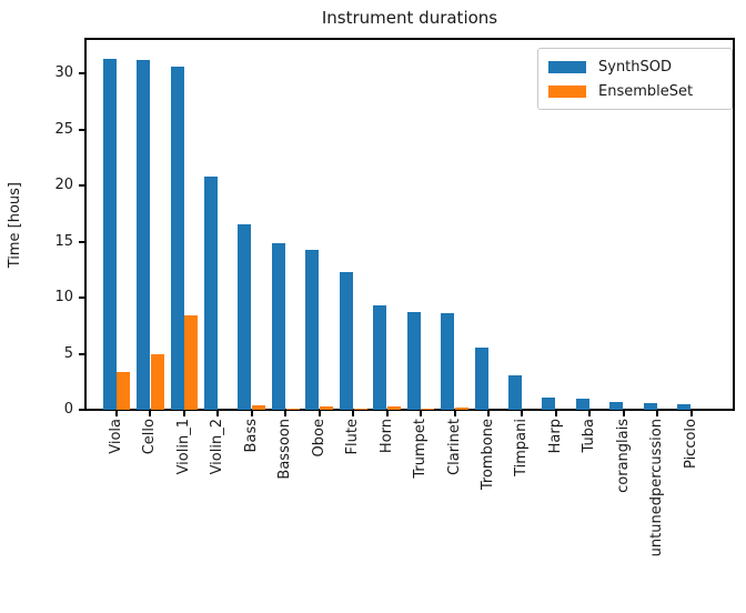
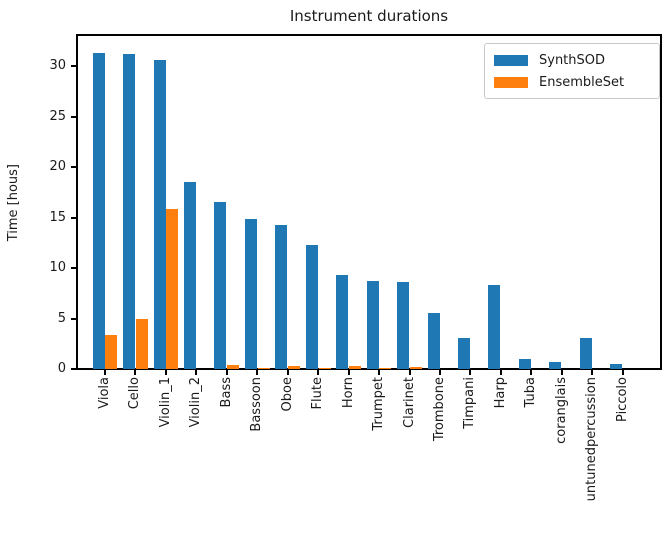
EnsembleSet/Violin_1: 8.4 -> 15.9
SynthSOD/Violin_2: 20.8 -> 18.5
SynthSOD/Harp: 1.1 -> 8.3
SynthSOD/untunedpercussion: 0.6 -> 3.1
